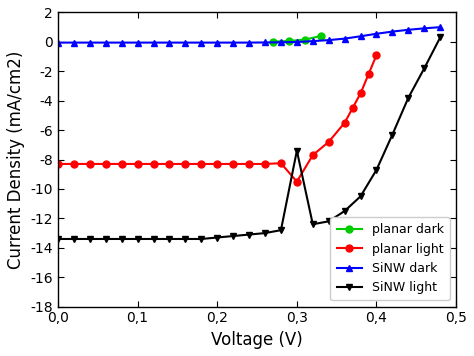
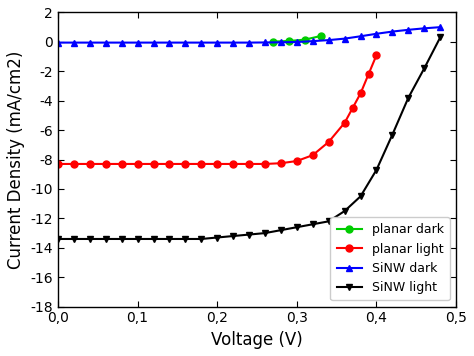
planar light/0,3: -9.5 -> -8.1
SiNW light/0,3: -7.4 -> -12.6
